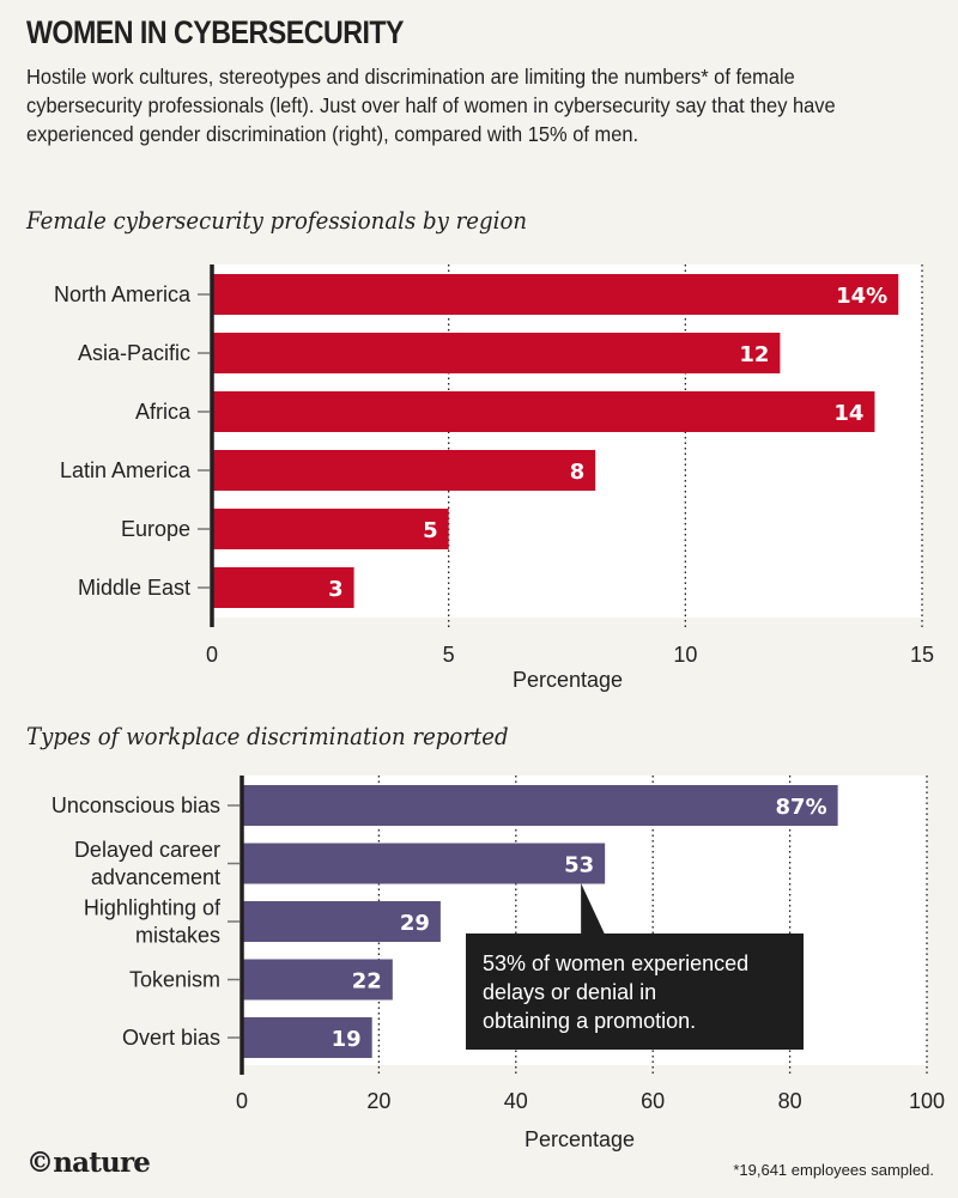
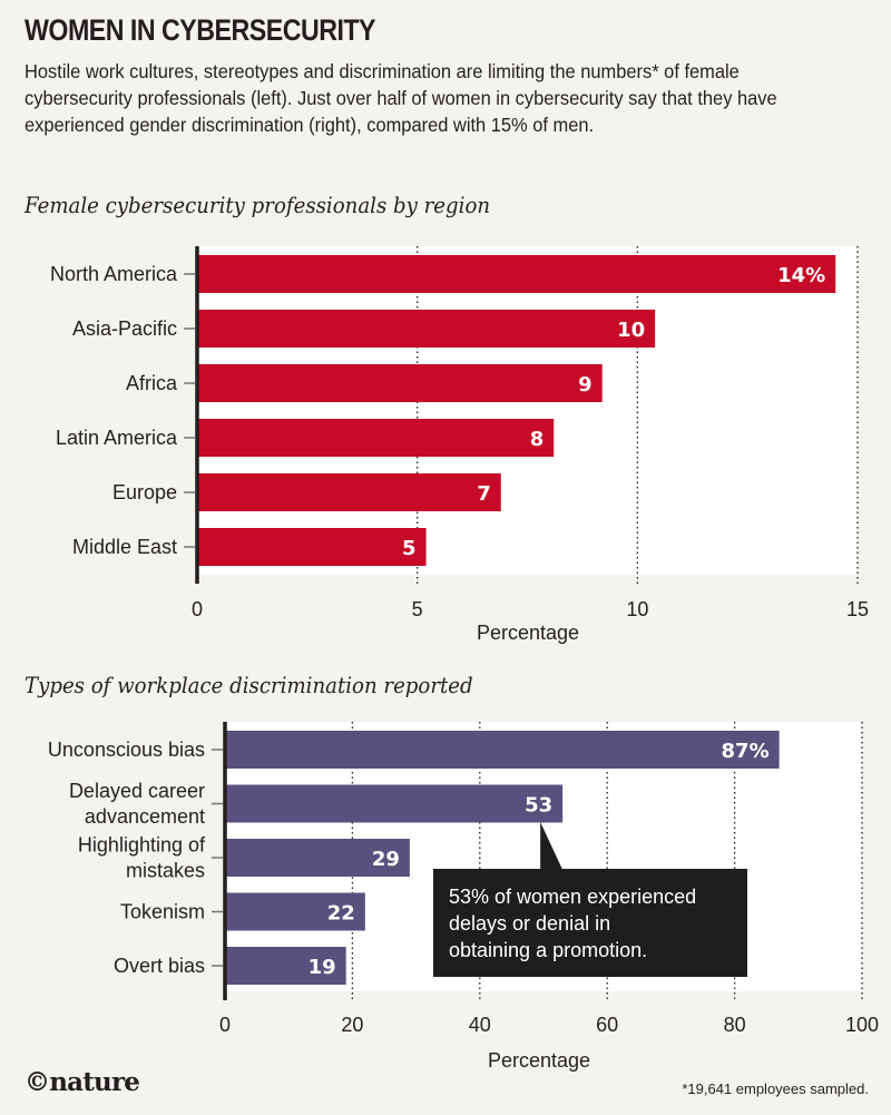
Female cybersecurity professionals by region/Asia-Pacific: 12 -> 10
Female cybersecurity professionals by region/Africa: 14 -> 9
Female cybersecurity professionals by region/Europe: 5 -> 7
Female cybersecurity professionals by region/Middle East: 3 -> 5
